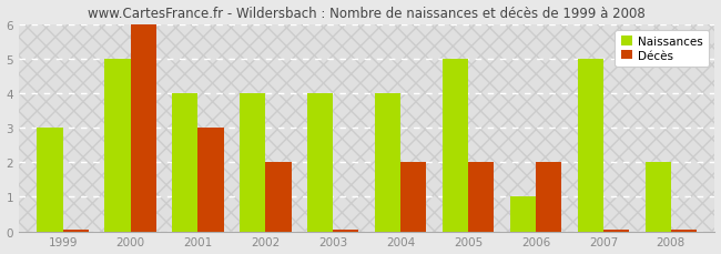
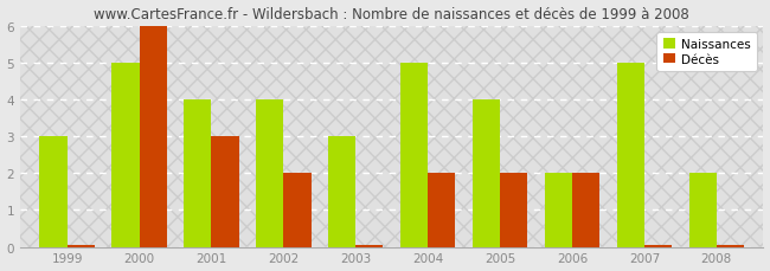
Naissances/2003: 4 -> 3
Naissances/2004: 4 -> 5
Naissances/2005: 5 -> 4
Naissances/2006: 1 -> 2
